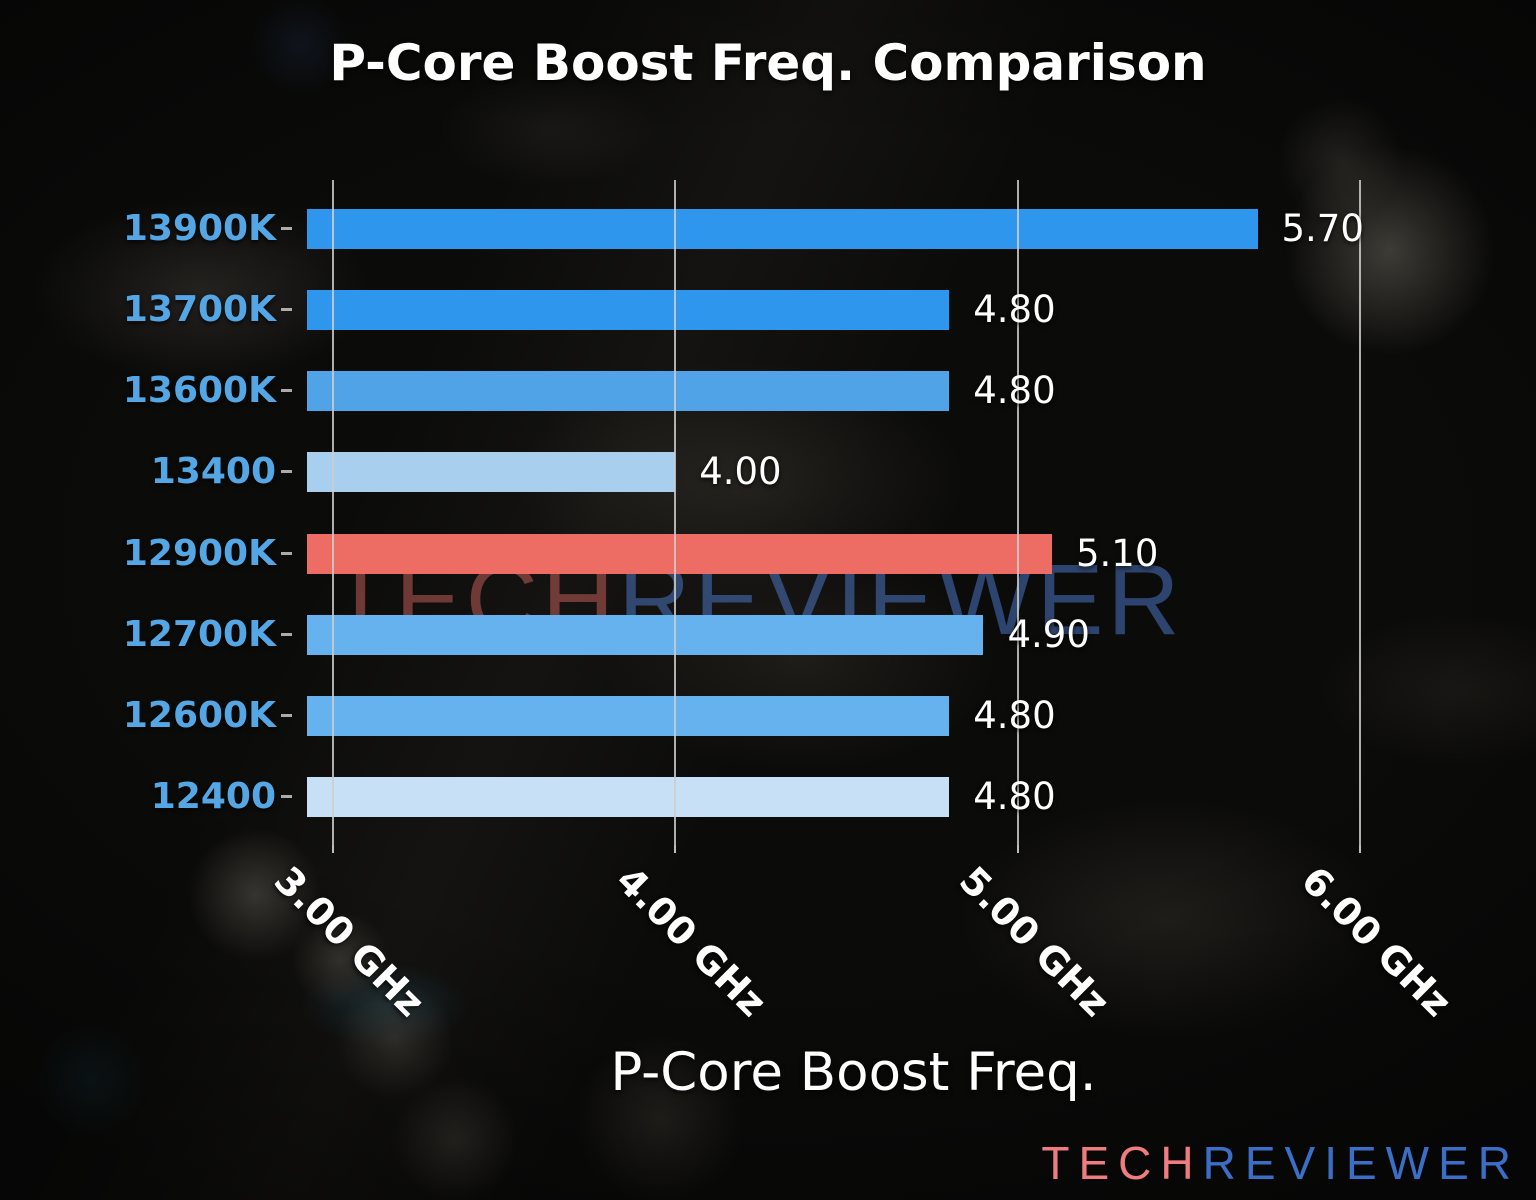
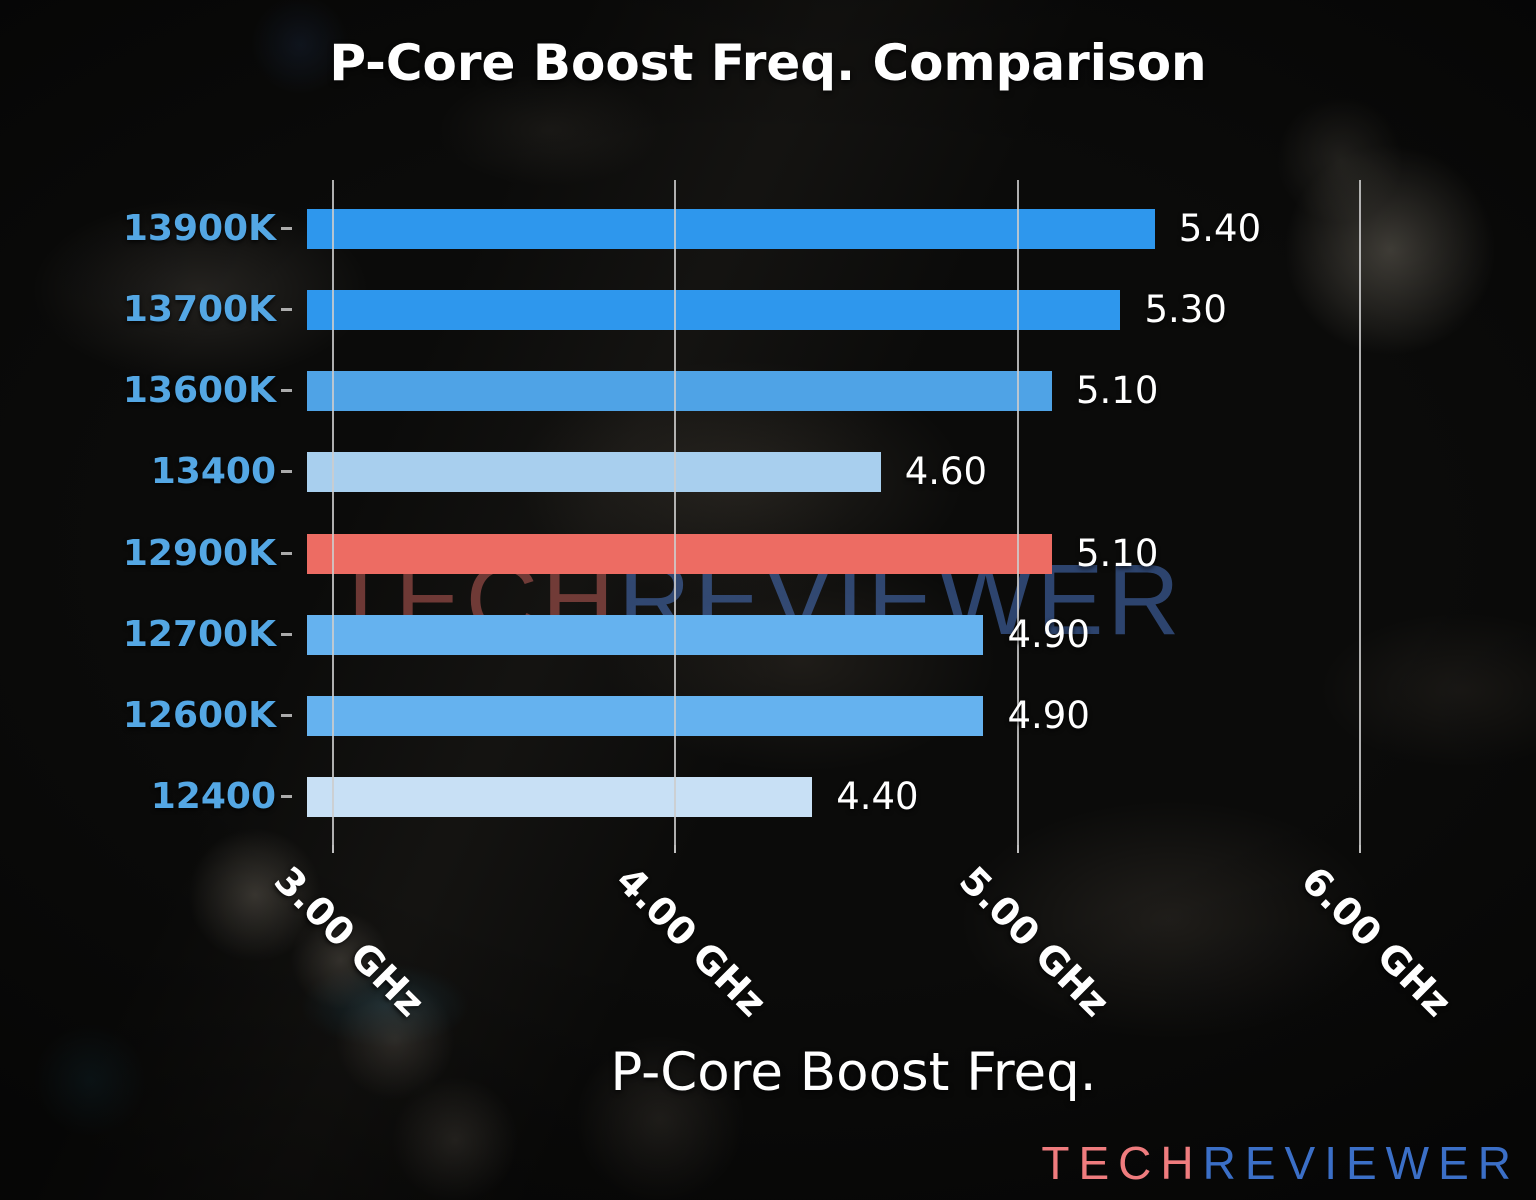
13900K: 5.70 -> 5.40
13700K: 4.80 -> 5.30
13600K: 4.80 -> 5.10
13400: 4.00 -> 4.60
12600K: 4.80 -> 4.90
12400: 4.80 -> 4.40
